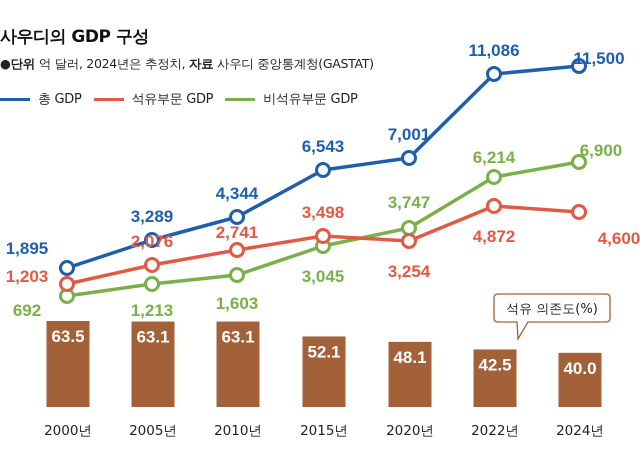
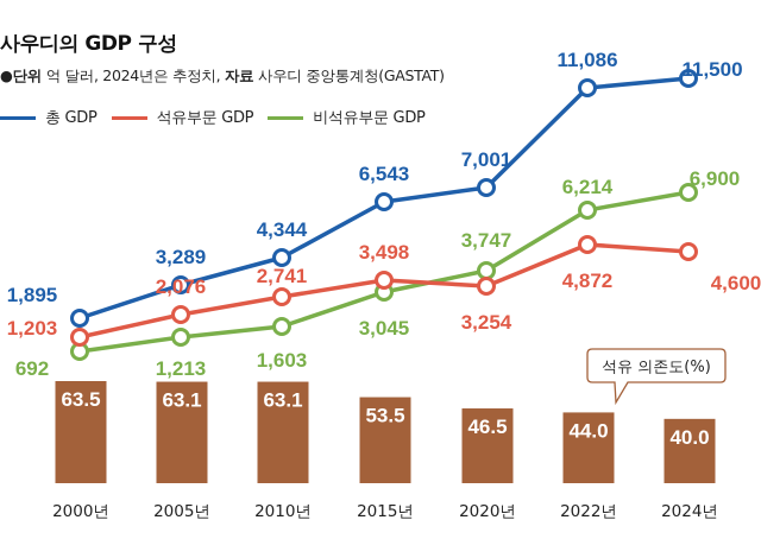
석유 의존도(%)/2015년: 52.1 -> 53.5
석유 의존도(%)/2020년: 48.1 -> 46.5
석유 의존도(%)/2022년: 42.5 -> 44.0
